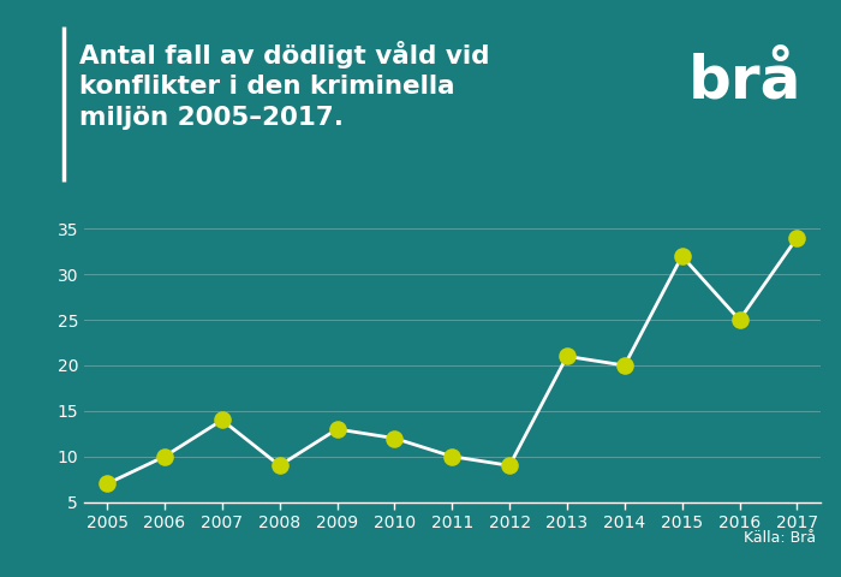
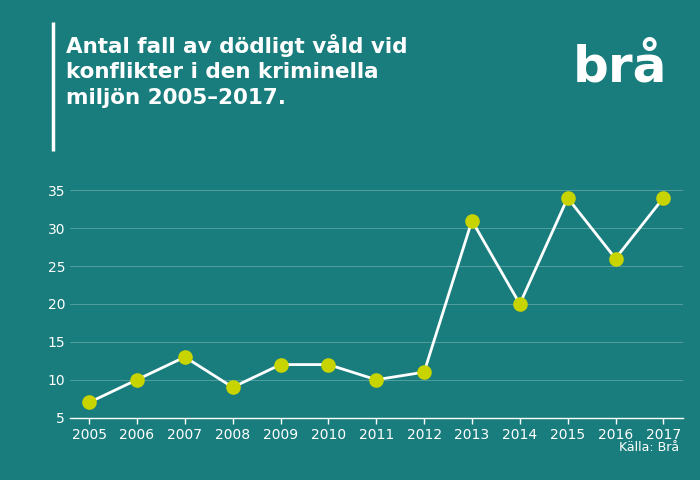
2007: 14 -> 13
2009: 13 -> 12
2012: 9 -> 11
2013: 21 -> 31
2015: 32 -> 34
2016: 25 -> 26
